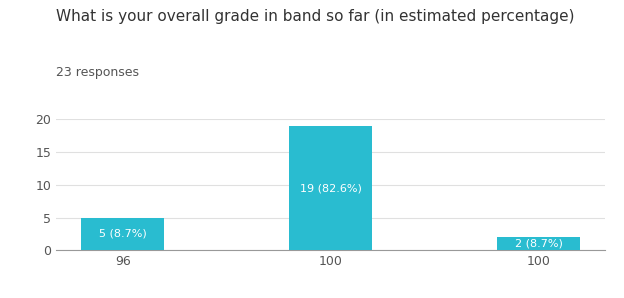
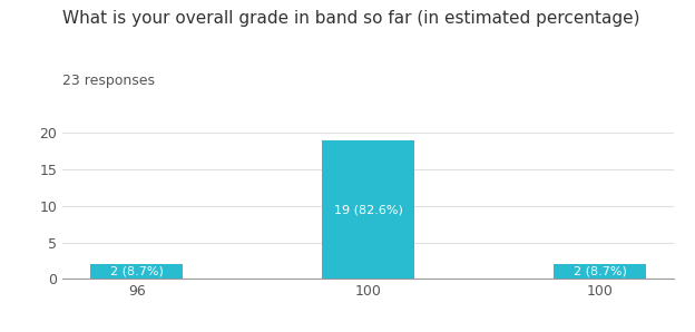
96: 5 -> 2
